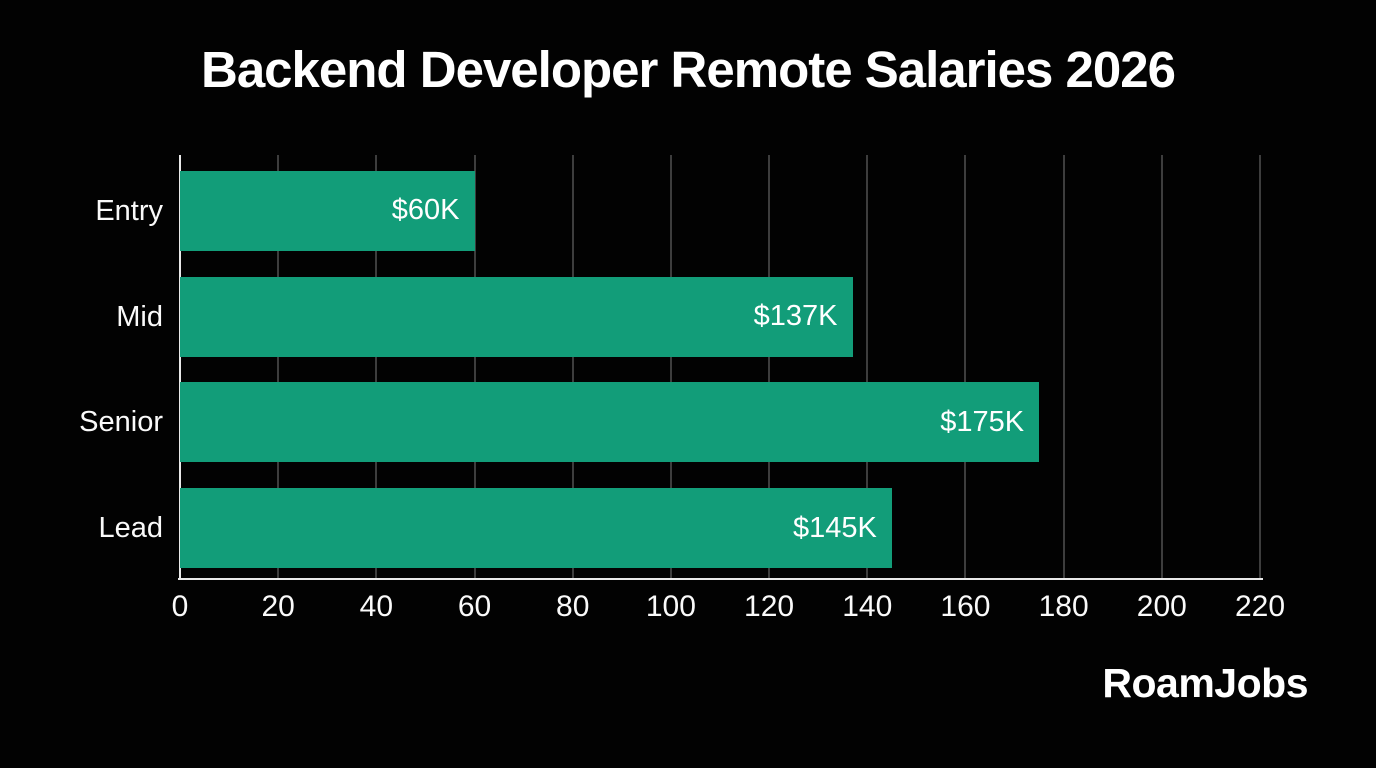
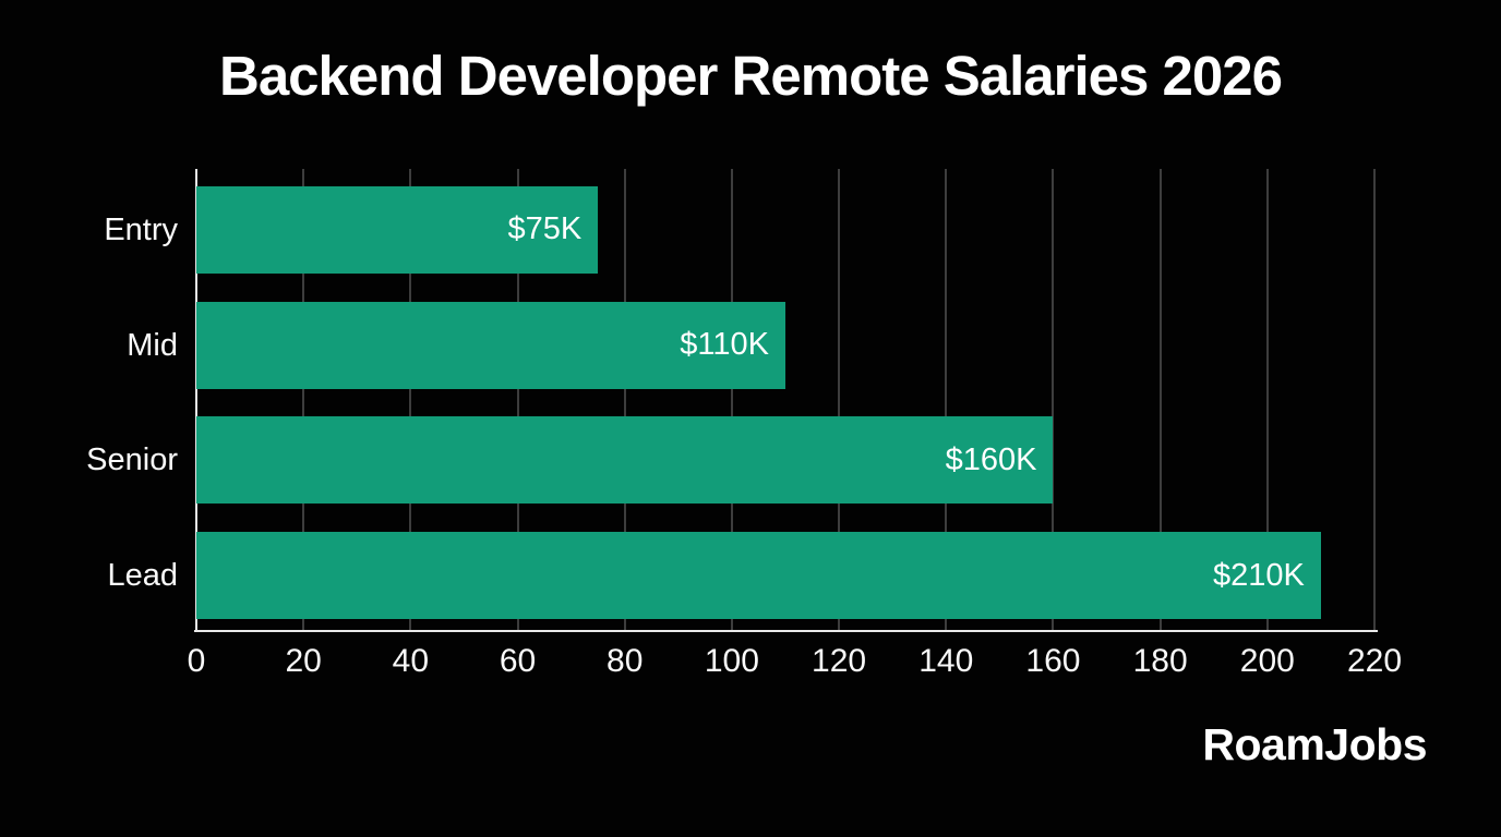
Entry: $60K -> $75K
Mid: $137K -> $110K
Senior: $175K -> $160K
Lead: $145K -> $210K
